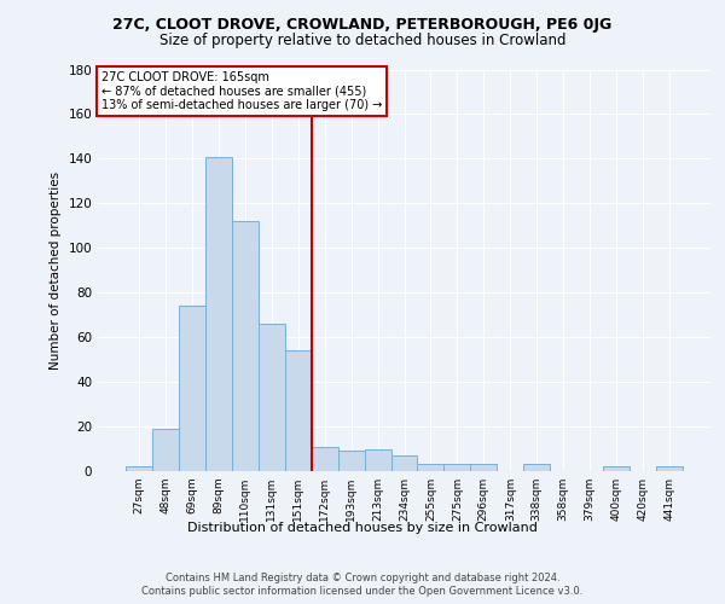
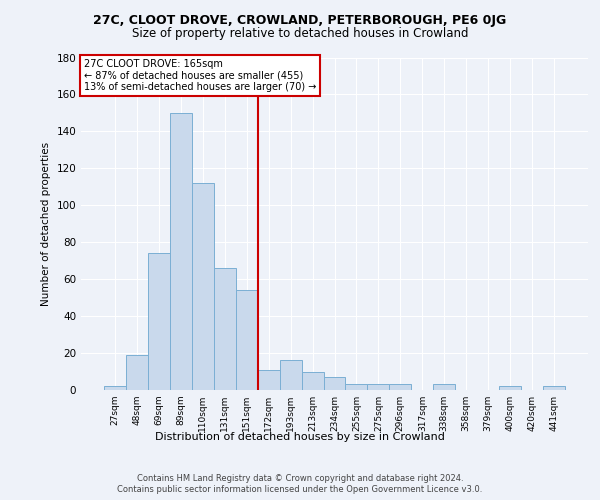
89sqm: 141 -> 150
193sqm: 9 -> 16
